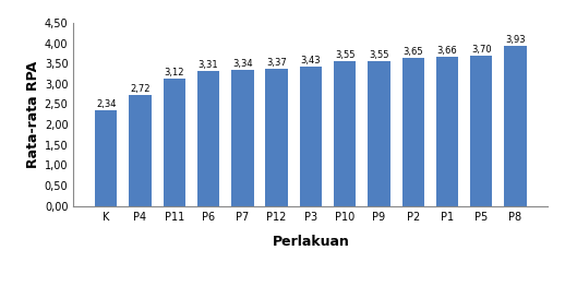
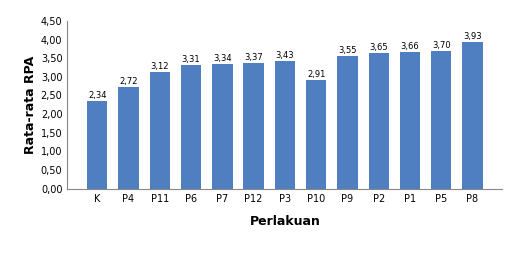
P10: 3,55 -> 2,91
